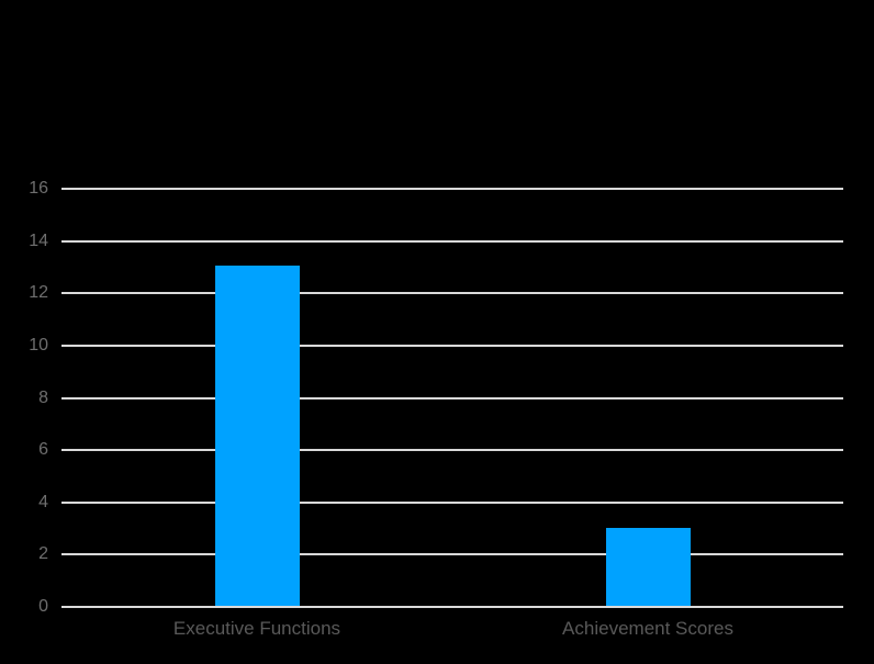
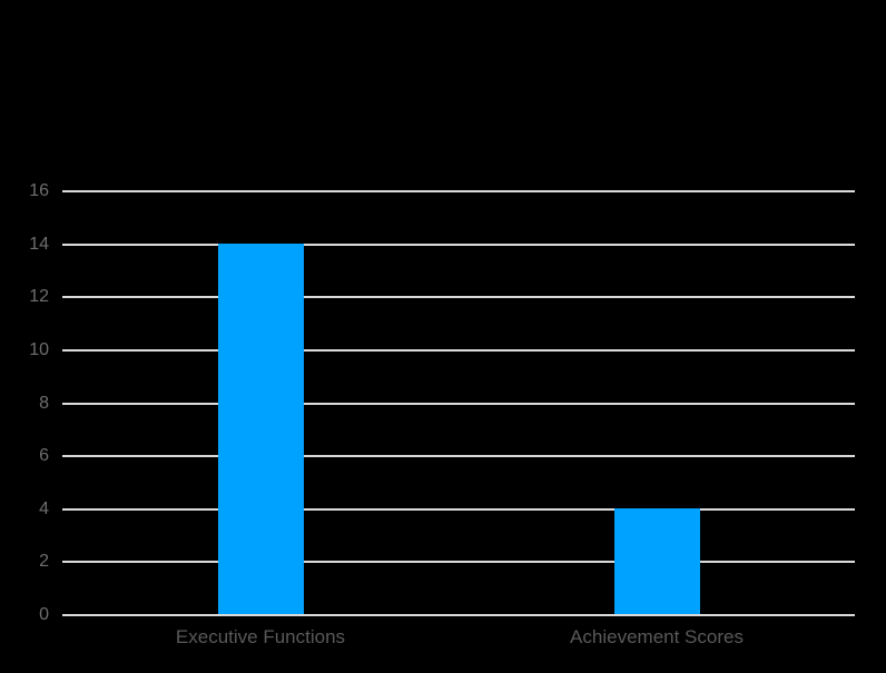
Executive Functions: 13 -> 14
Achievement Scores: 3 -> 4
